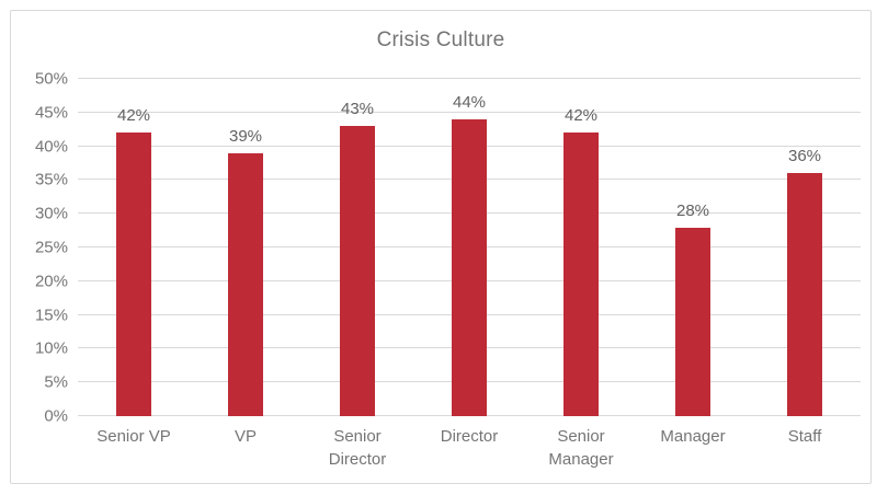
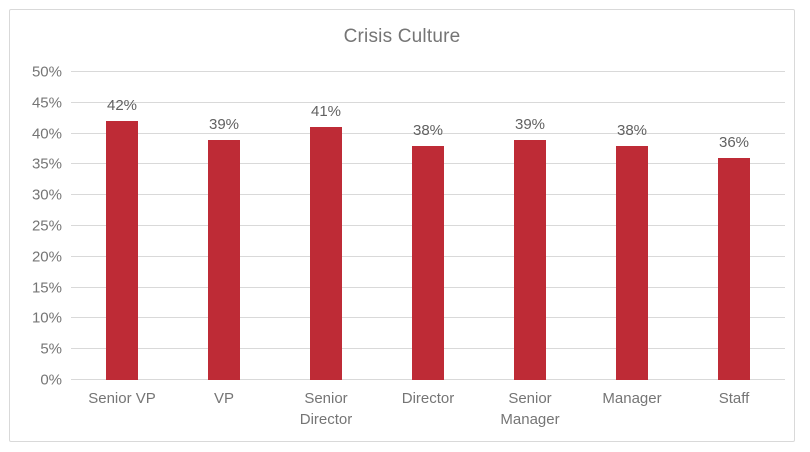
Senior Director: 43% -> 41%
Director: 44% -> 38%
Senior Manager: 42% -> 39%
Manager: 28% -> 38%
